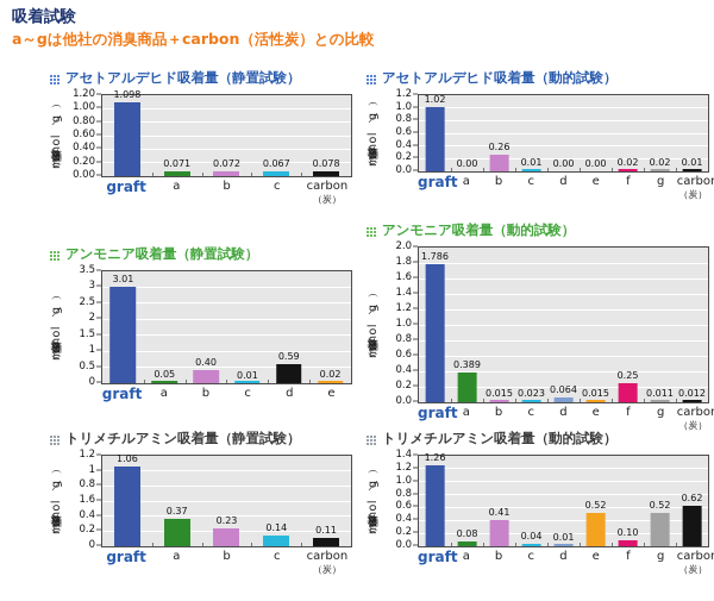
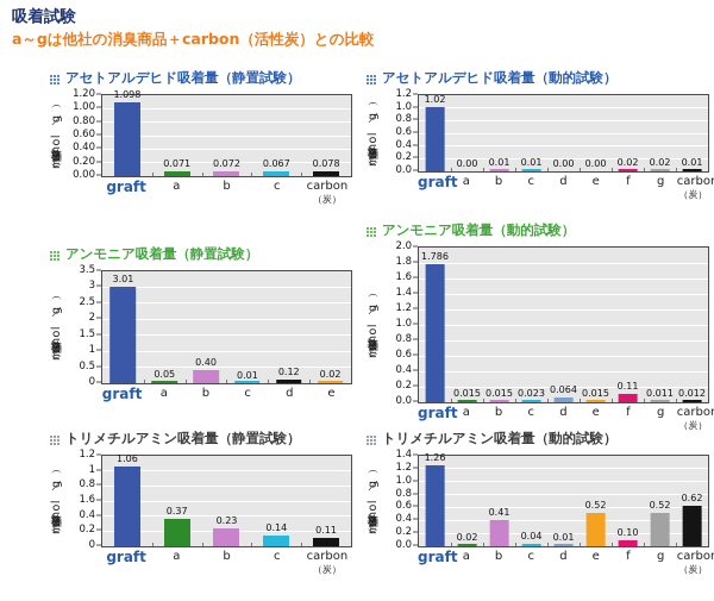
アセトアルデヒド吸着量（動的試験）/b: 0.26 -> 0.01
アンモニア吸着量（静置試験）/d: 0.59 -> 0.12
アンモニア吸着量（動的試験）/a: 0.389 -> 0.015
アンモニア吸着量（動的試験）/f: 0.25 -> 0.11
トリメチルアミン吸着量（動的試験）/a: 0.08 -> 0.02
